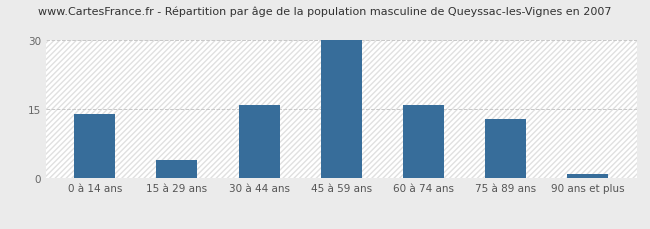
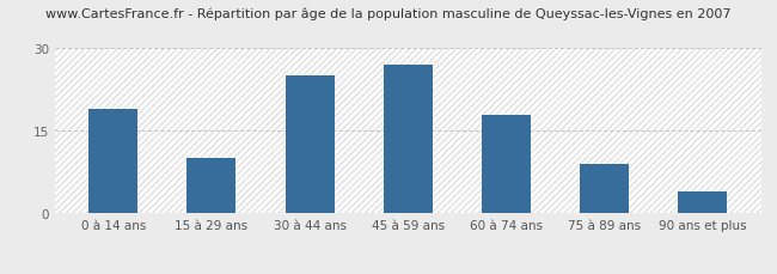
0 à 14 ans: 14 -> 19
15 à 29 ans: 4 -> 10
30 à 44 ans: 16 -> 25
45 à 59 ans: 30 -> 27
60 à 74 ans: 16 -> 18
75 à 89 ans: 13 -> 9
90 ans et plus: 1 -> 4
